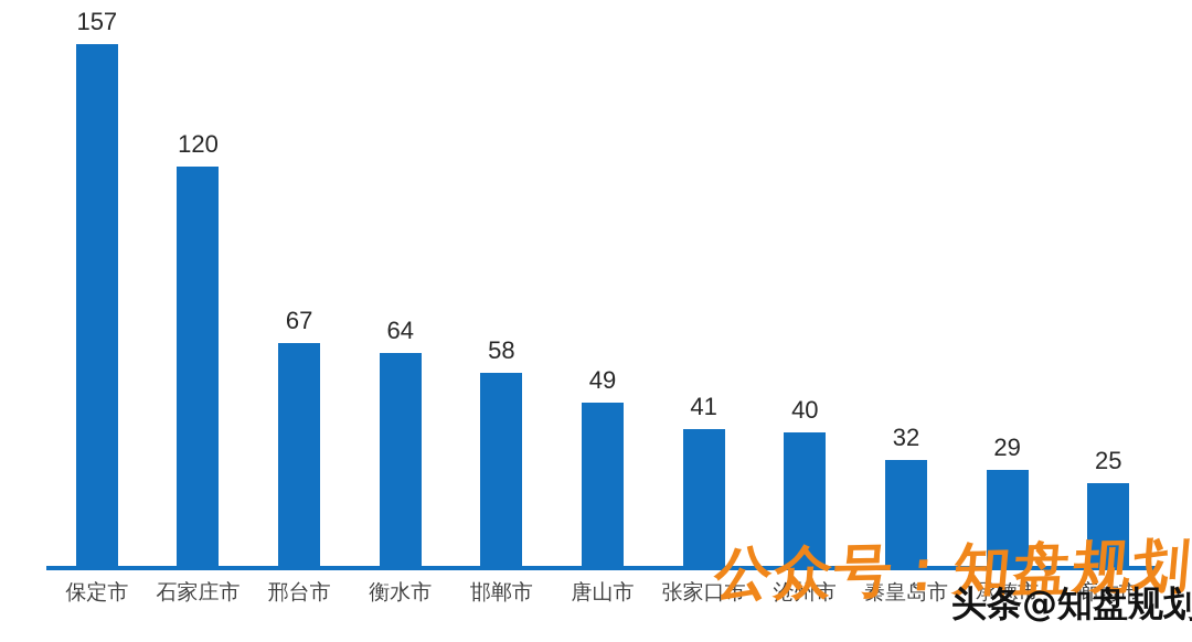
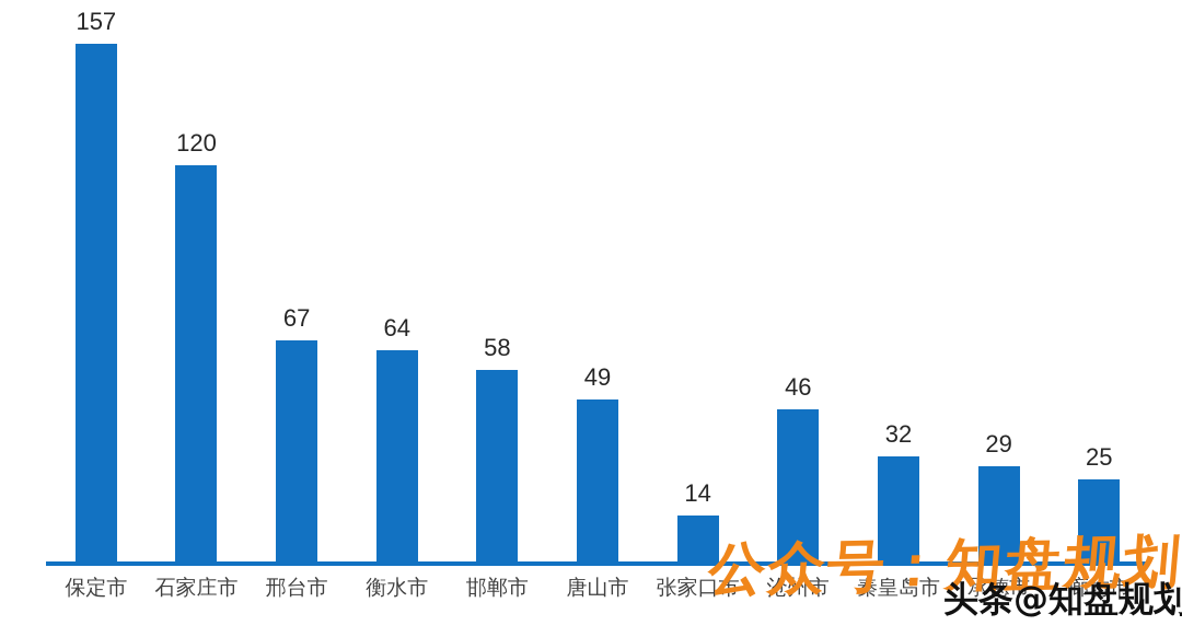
张家口市: 41 -> 14
沧州市: 40 -> 46
